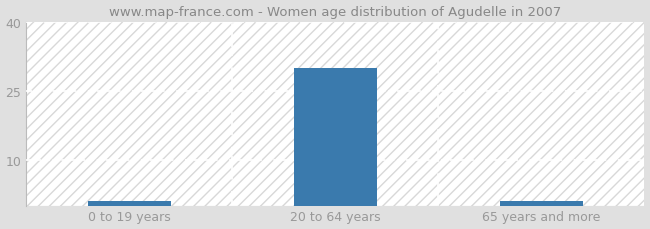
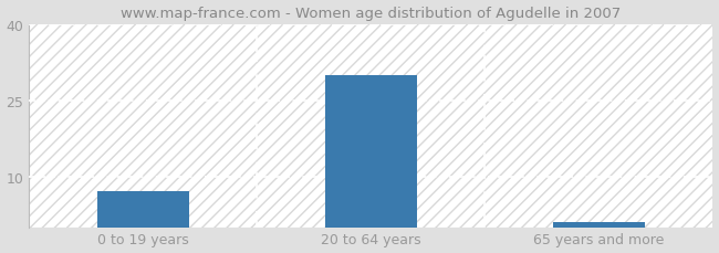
0 to 19 years: 1 -> 7
